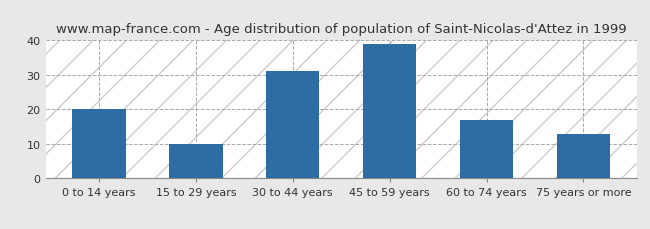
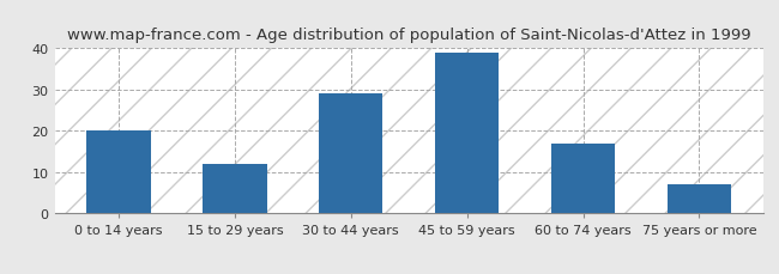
15 to 29 years: 10 -> 12
30 to 44 years: 31 -> 29
75 years or more: 13 -> 7
